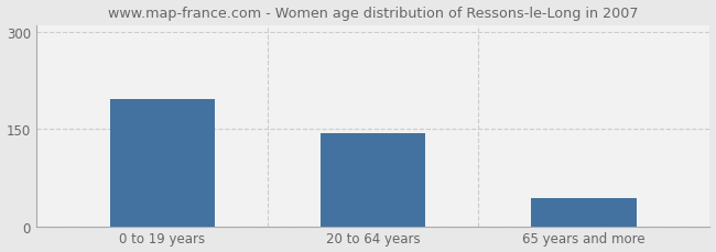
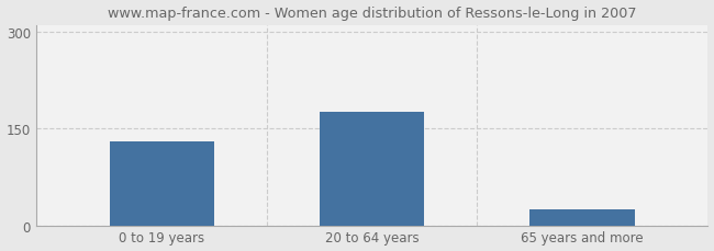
0 to 19 years: 196 -> 130
20 to 64 years: 144 -> 175
65 years and more: 44 -> 25
